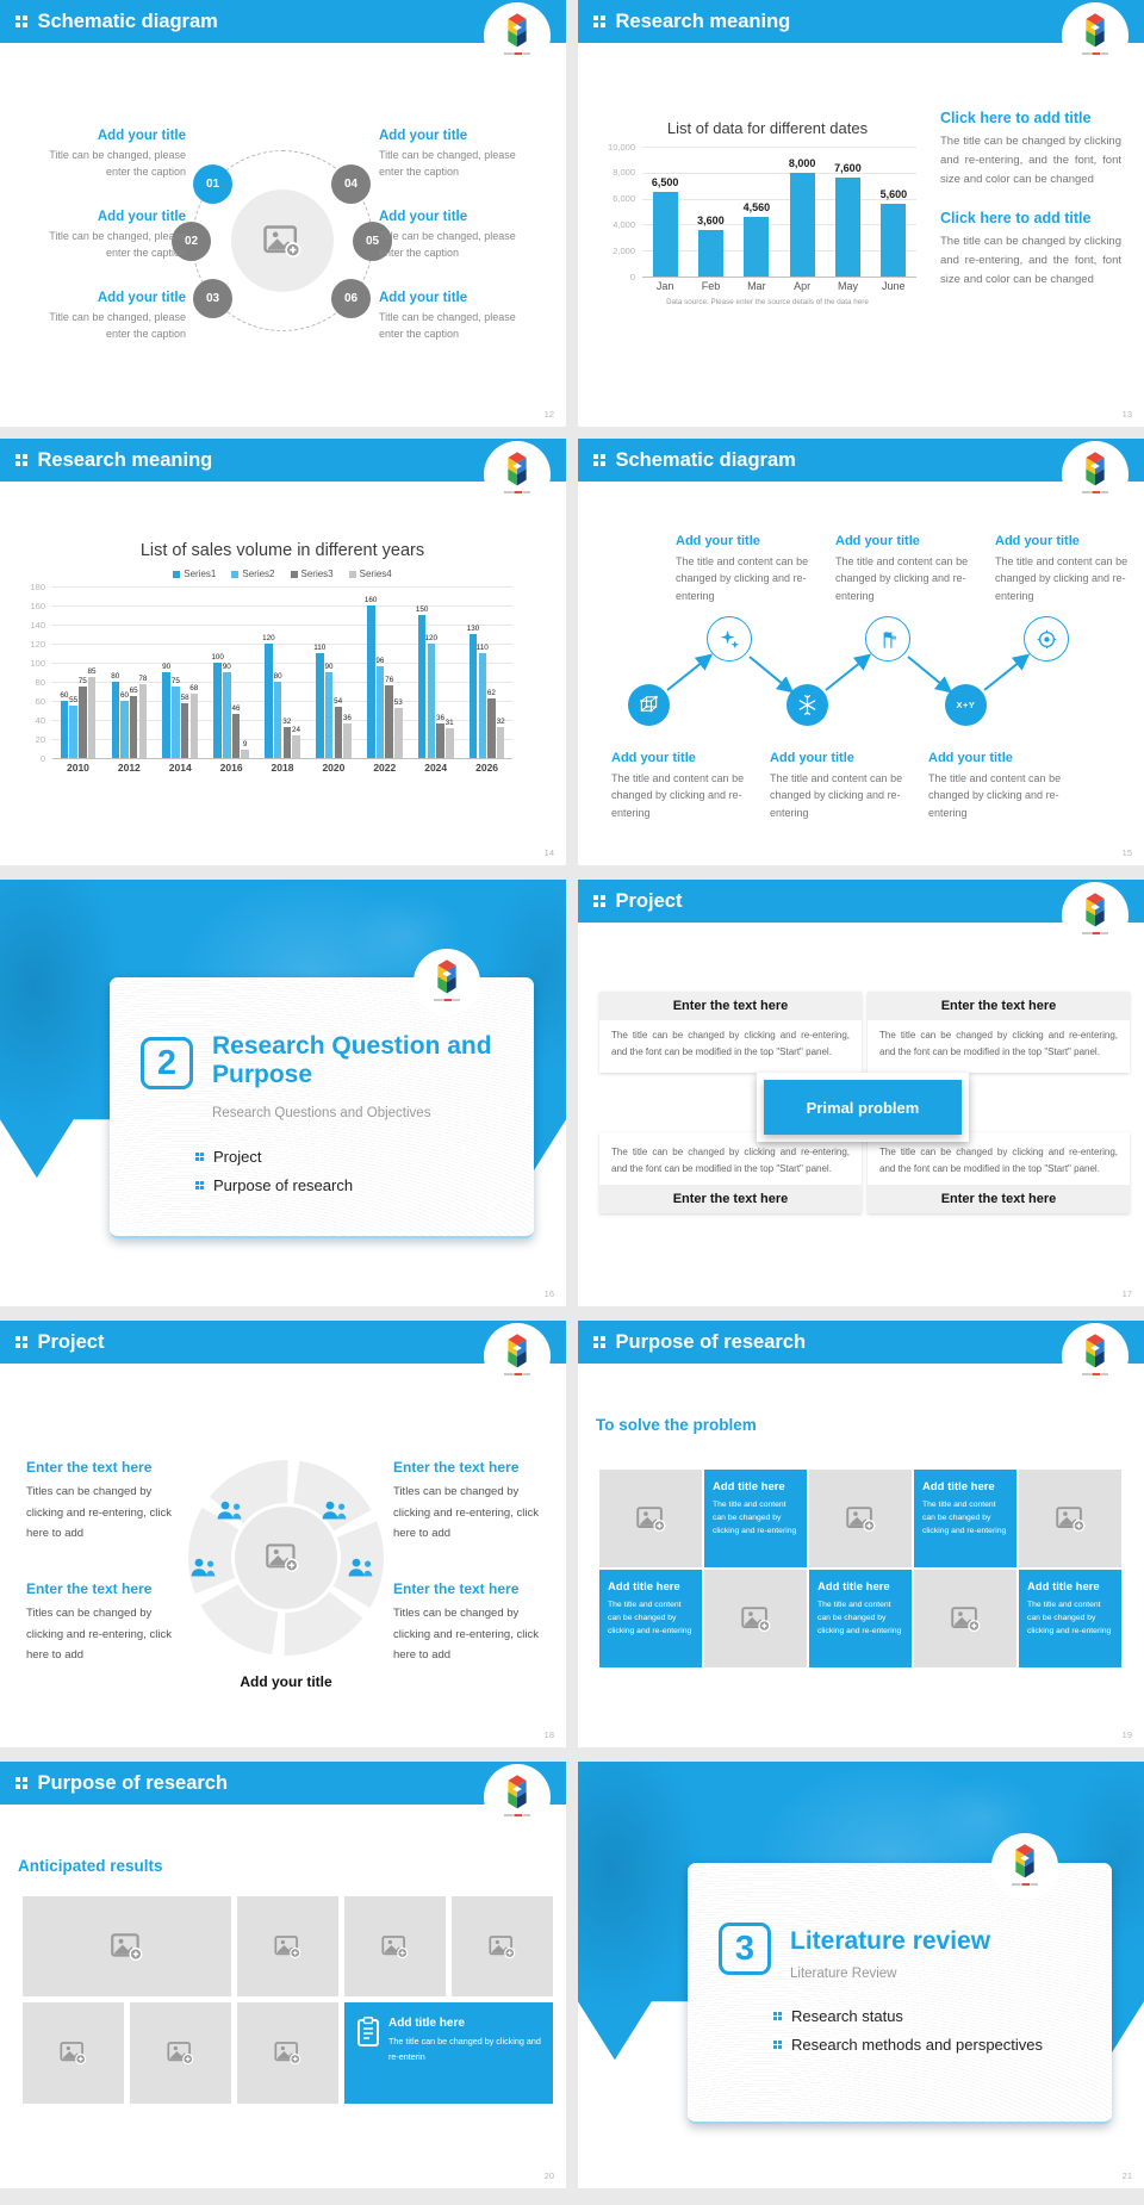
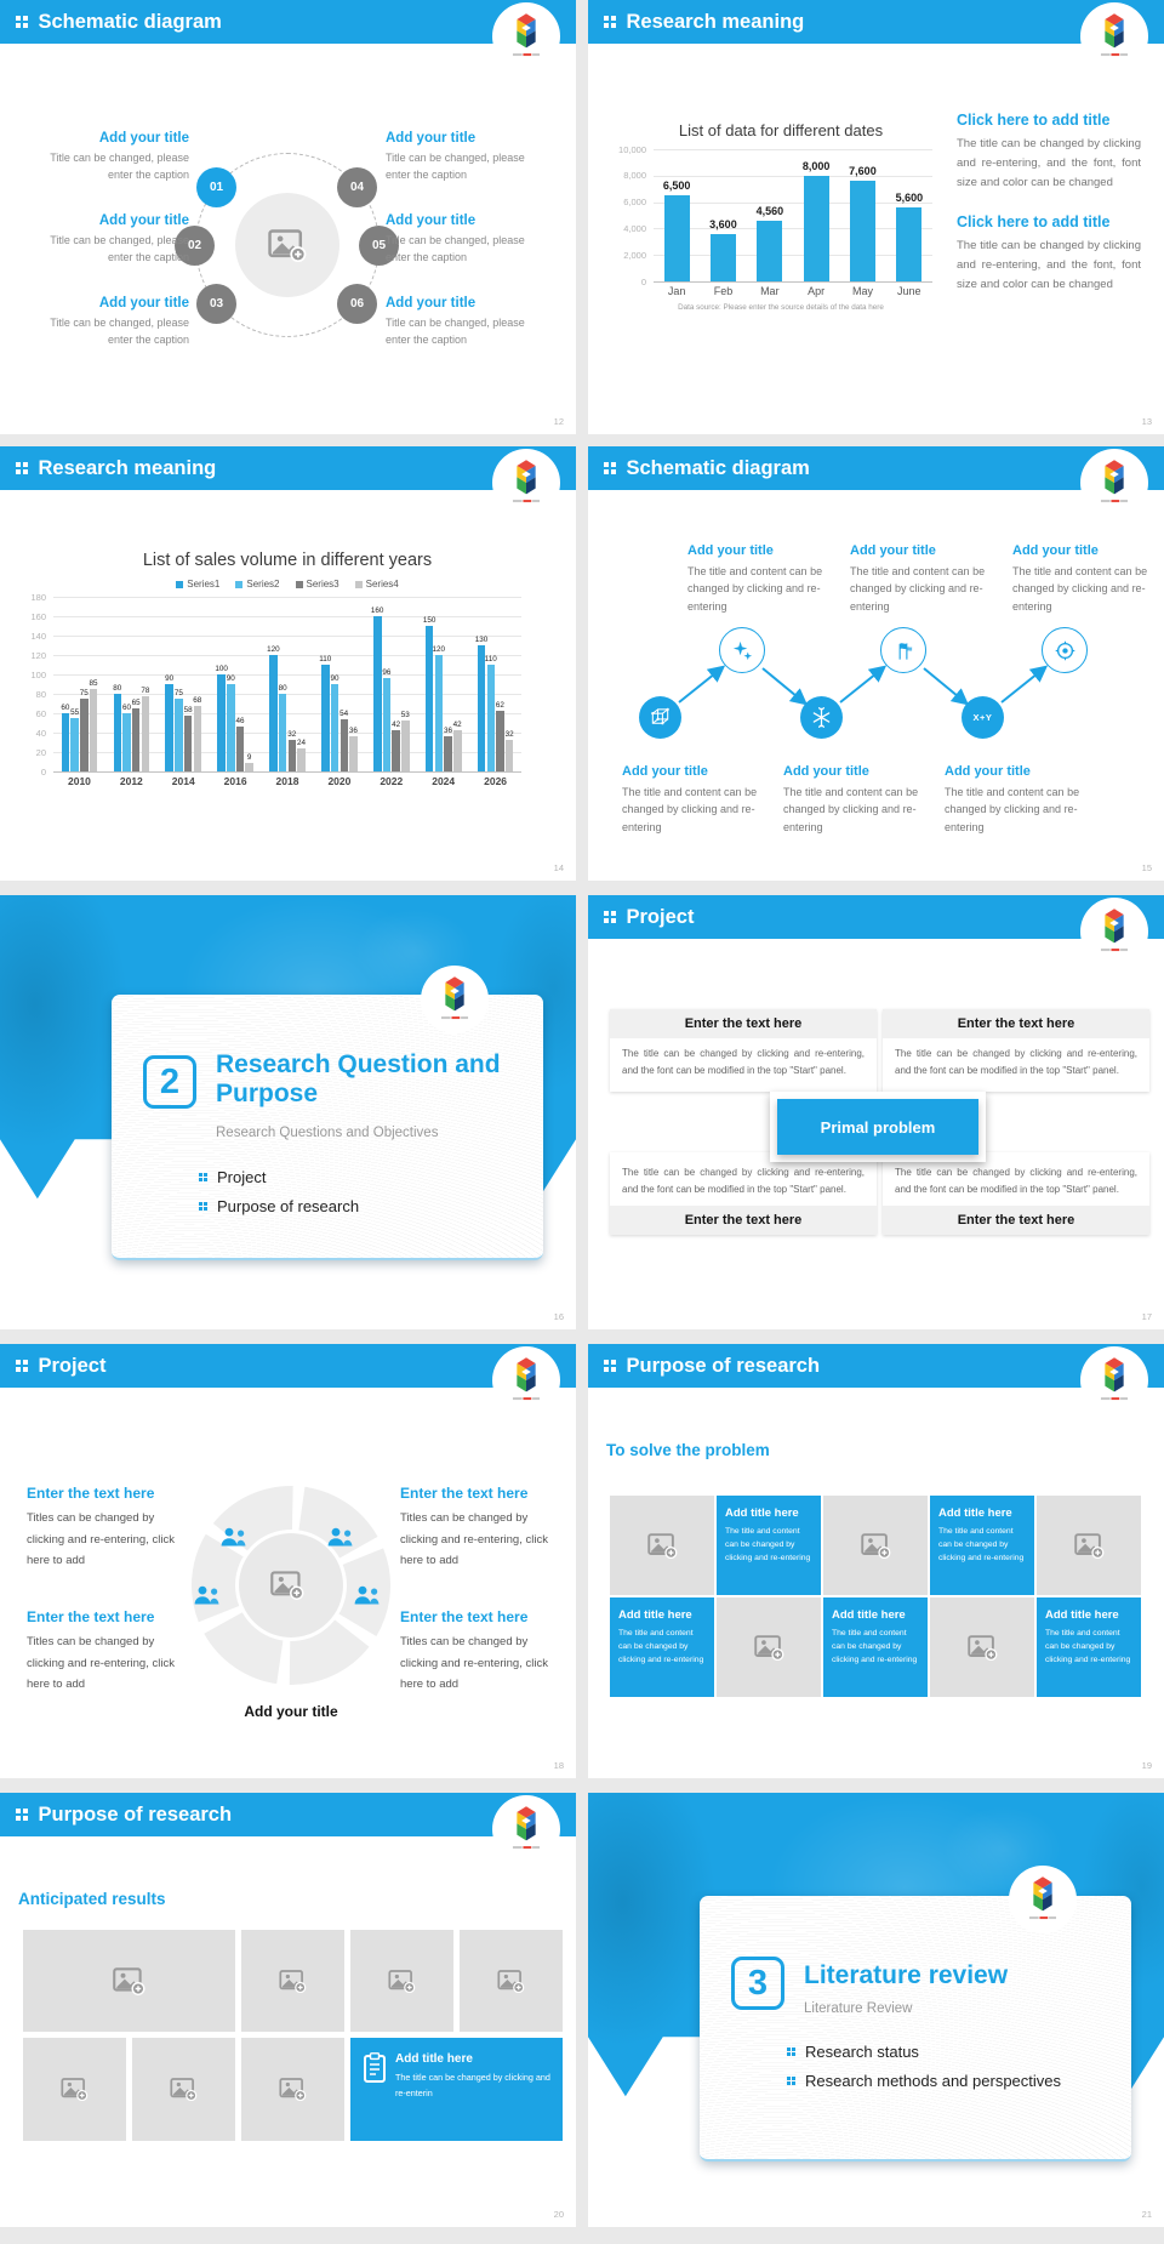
List of sales volume in different years/Series3/2022: 76 -> 42
List of sales volume in different years/Series4/2024: 31 -> 42
